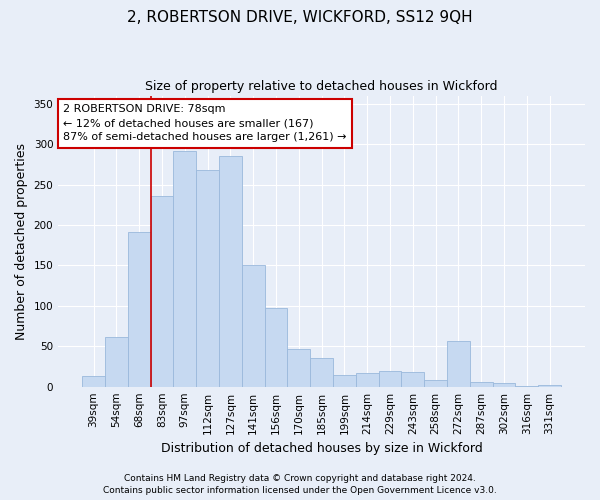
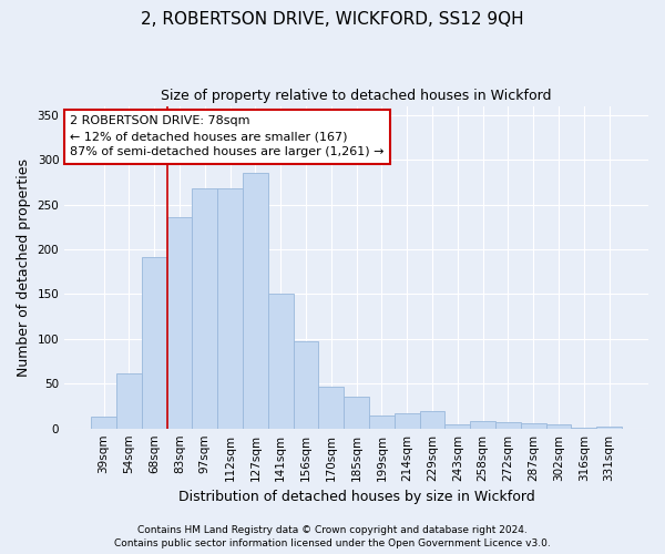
97sqm: 292 -> 268
243sqm: 18 -> 4
272sqm: 56 -> 7
